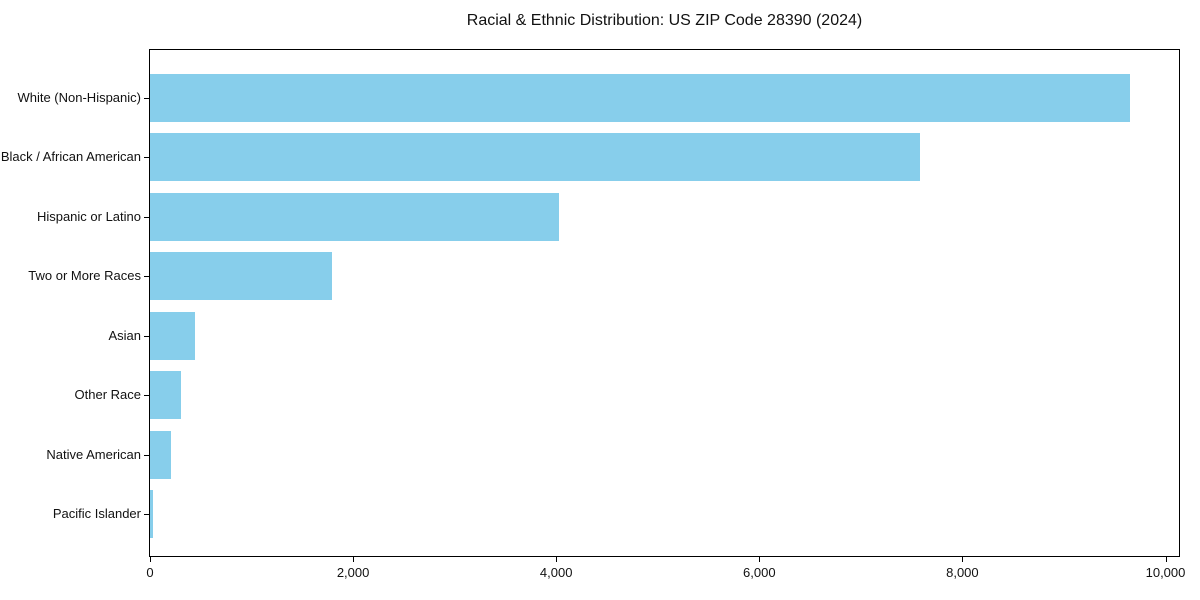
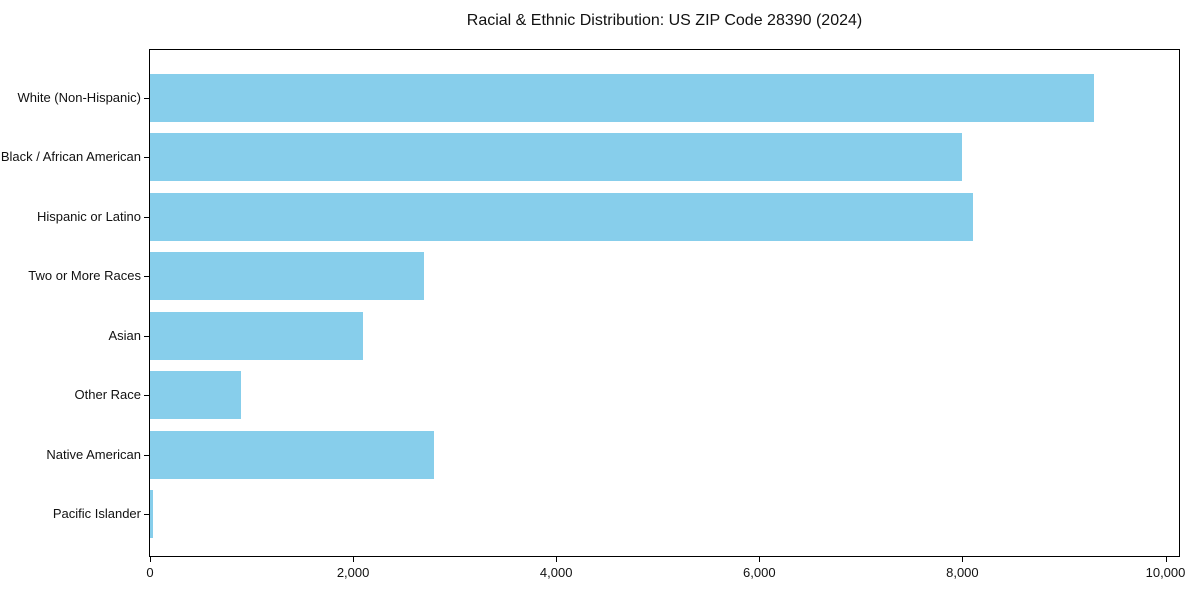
White (Non-Hispanic): 9600 -> 9300
Black / African American: 7600 -> 8000
Hispanic or Latino: 4000 -> 8100
Two or More Races: 1800 -> 2700
Asian: 400 -> 2100
Other Race: 300 -> 900
Native American: 200 -> 2800
